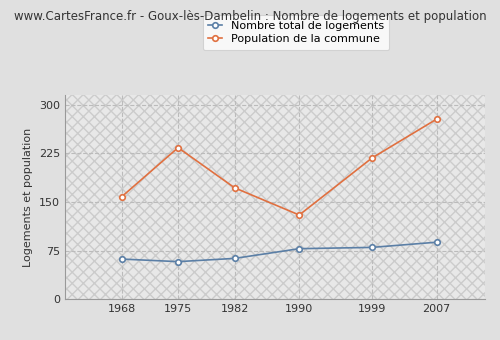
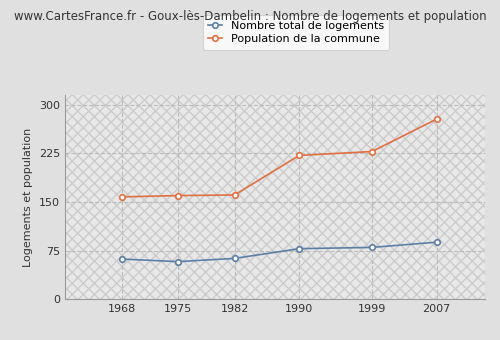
Population de la commune/1975: 234 -> 160
Population de la commune/1982: 172 -> 161
Population de la commune/1990: 130 -> 222
Population de la commune/1999: 218 -> 228
